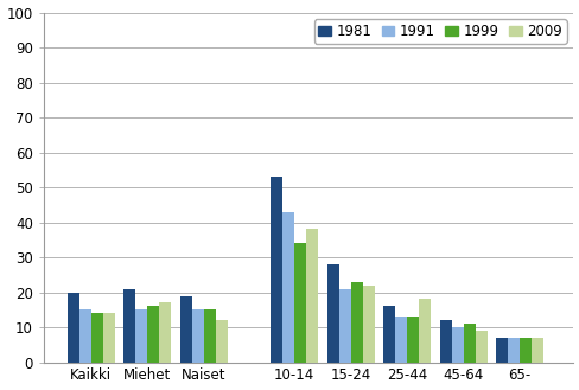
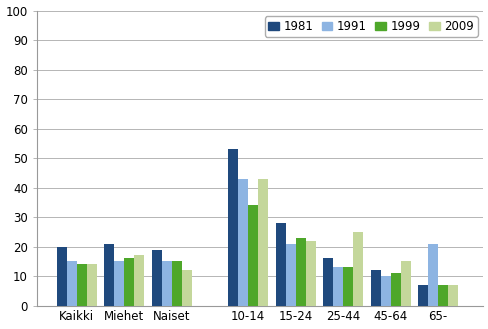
2009/10-14: 38 -> 43
2009/25-44: 18 -> 25
2009/45-64: 9 -> 15
1991/65-: 7 -> 21
